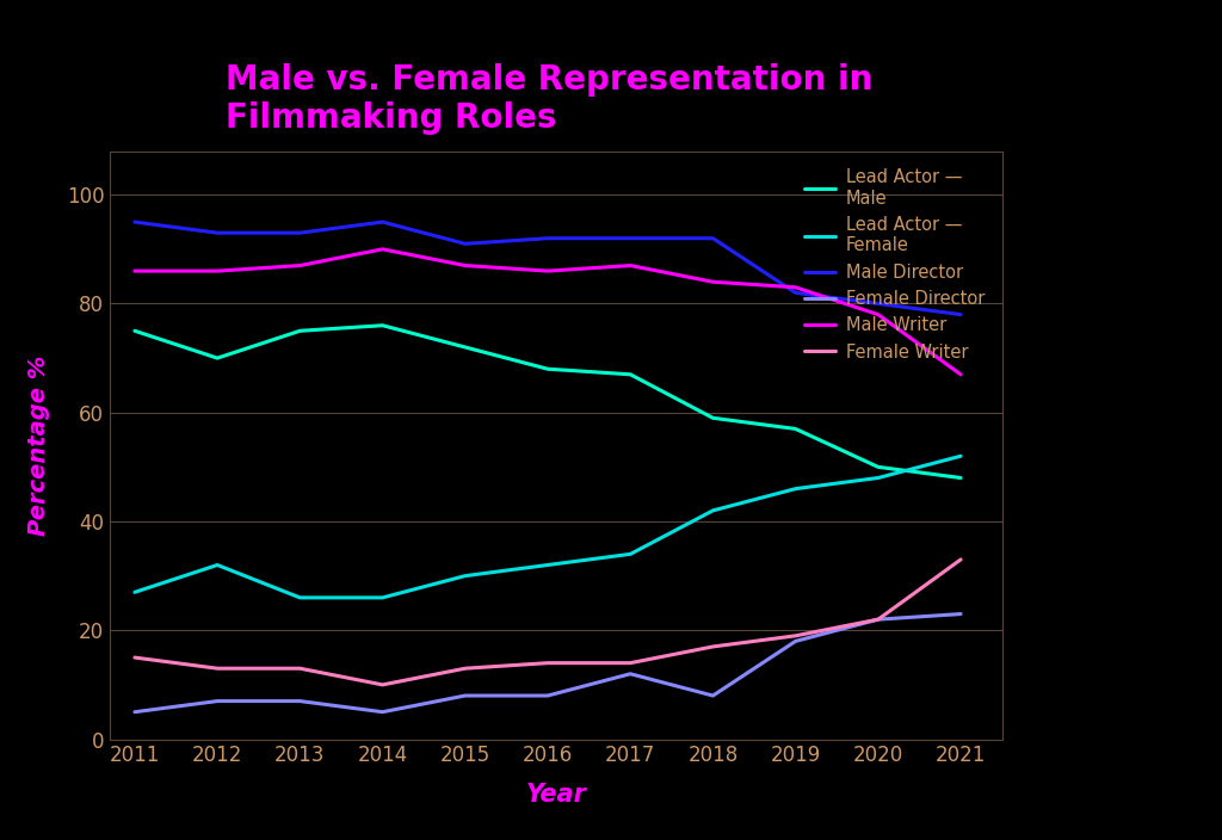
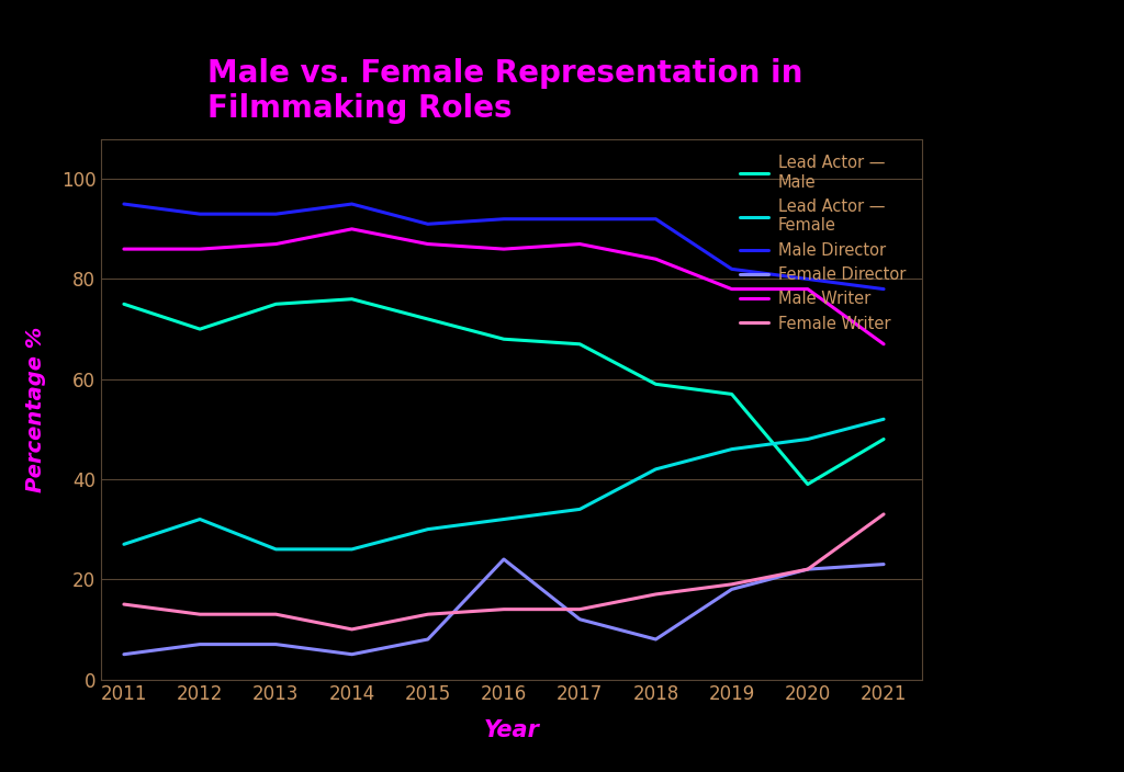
Female Director/2016: 8 -> 24
Male Writer/2019: 83 -> 78
Lead Actor — Male/2020: 50 -> 39
